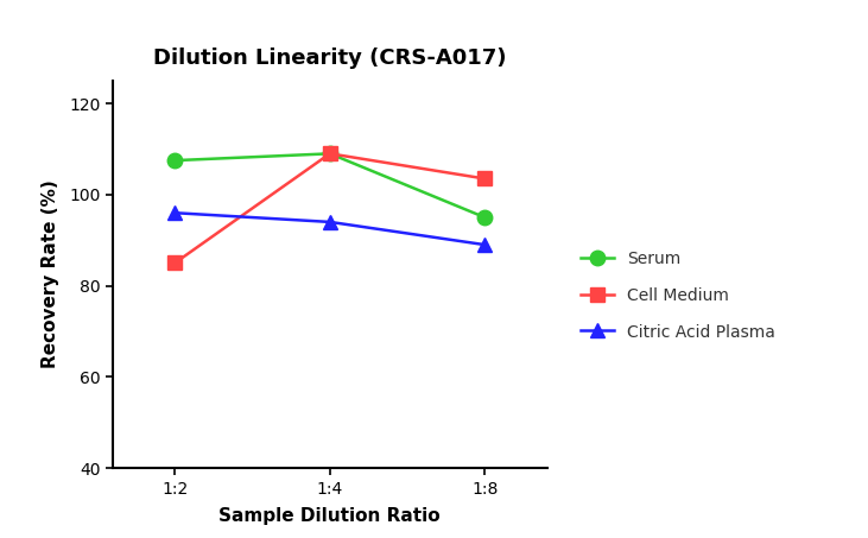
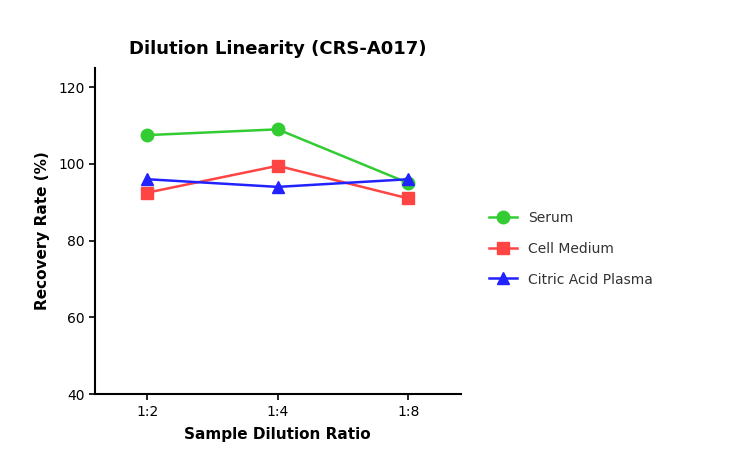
Cell Medium/1:2: 85.0 -> 92.5
Cell Medium/1:4: 109.0 -> 99.5
Cell Medium/1:8: 103.5 -> 91.0
Citric Acid Plasma/1:8: 89 -> 96
